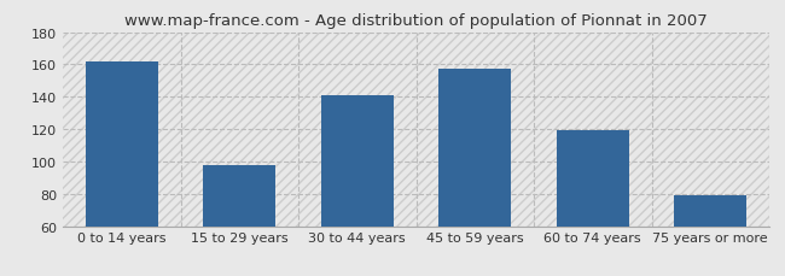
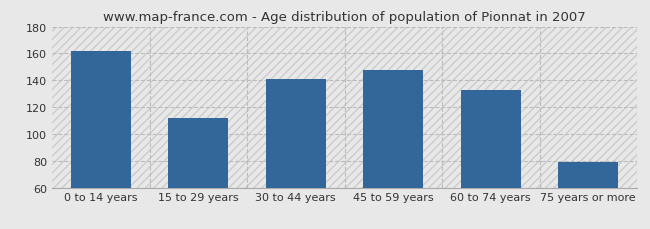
15 to 29 years: 98 -> 112
45 to 59 years: 157 -> 148
60 to 74 years: 119 -> 133
